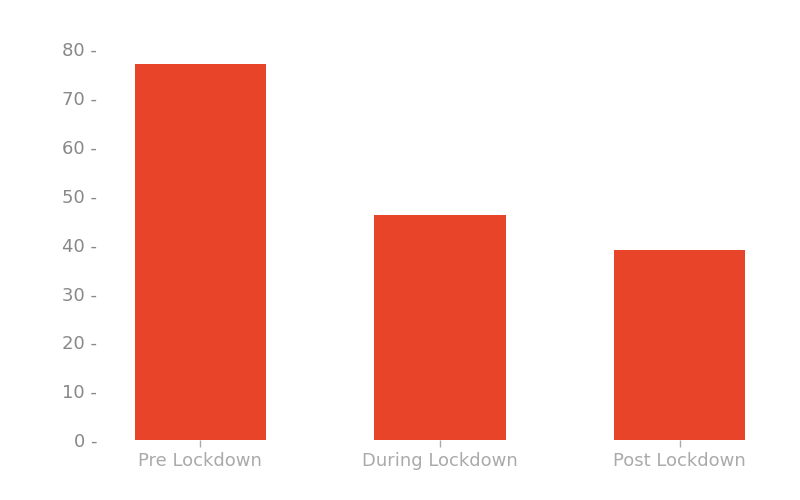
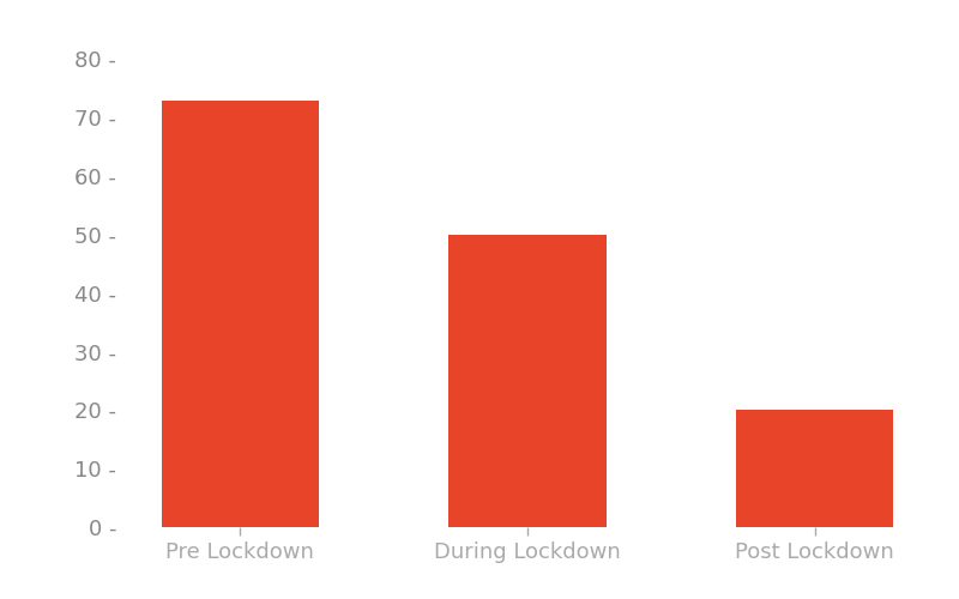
Pre Lockdown: 77 - -> 73 -
During Lockdown: 46 - -> 50 -
Post Lockdown: 39 - -> 20 -
